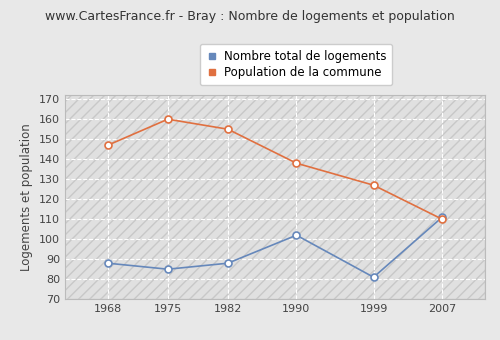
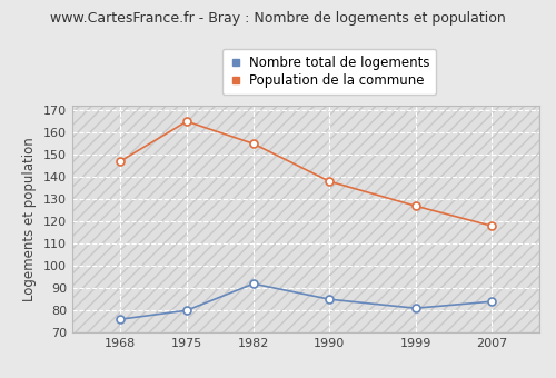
Nombre total de logements/1968: 88 -> 76
Nombre total de logements/1975: 85 -> 80
Population de la commune/1975: 160 -> 165
Nombre total de logements/1982: 88 -> 92
Nombre total de logements/1990: 102 -> 85
Nombre total de logements/2007: 111 -> 84
Population de la commune/2007: 110 -> 118
